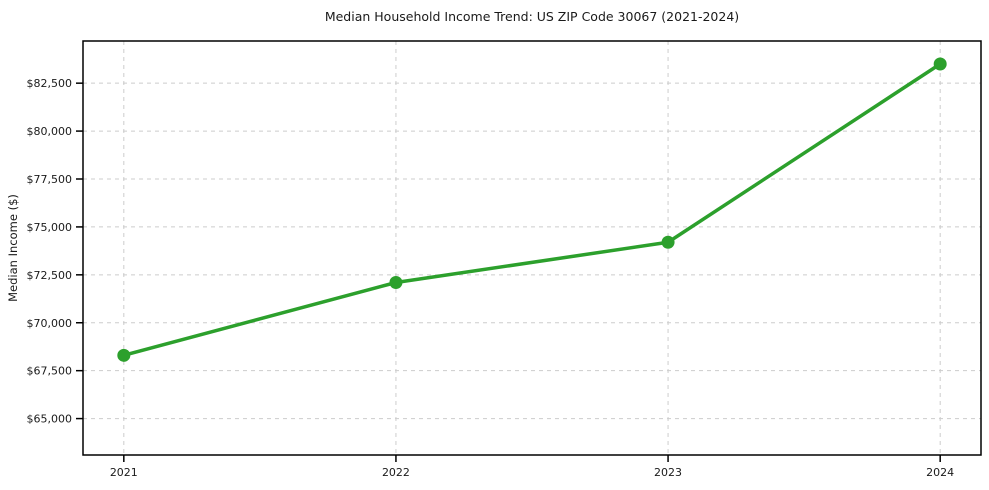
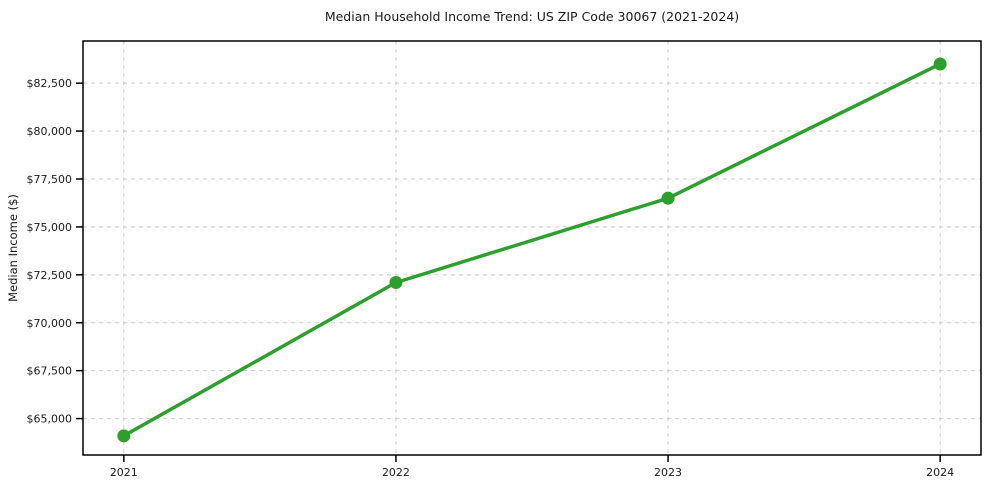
2021: $68300 -> $64100
2023: $74200 -> $76500
